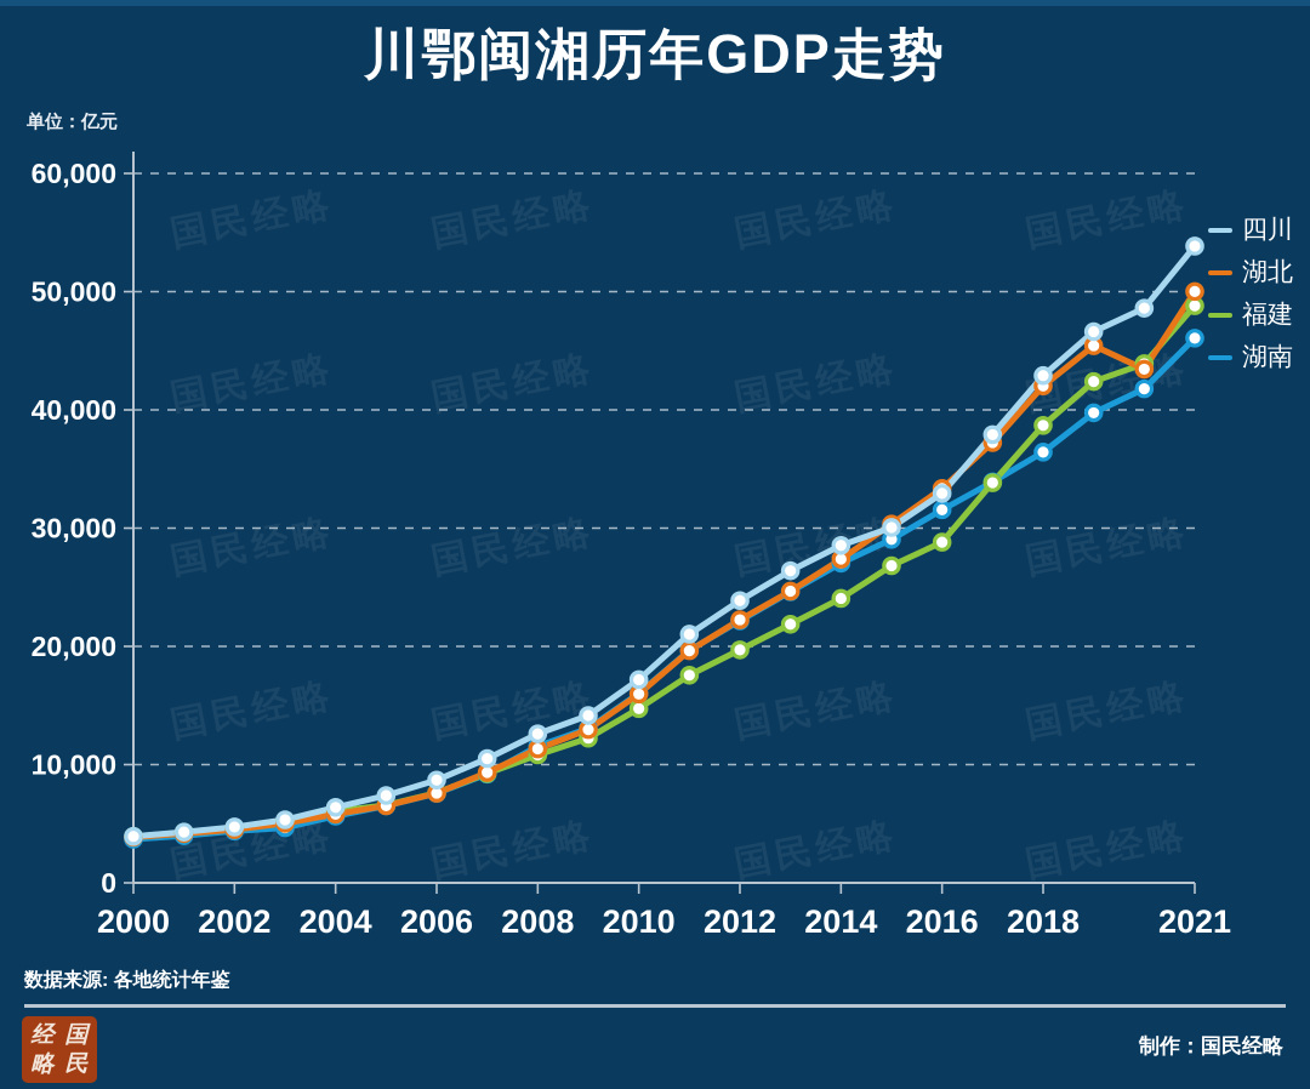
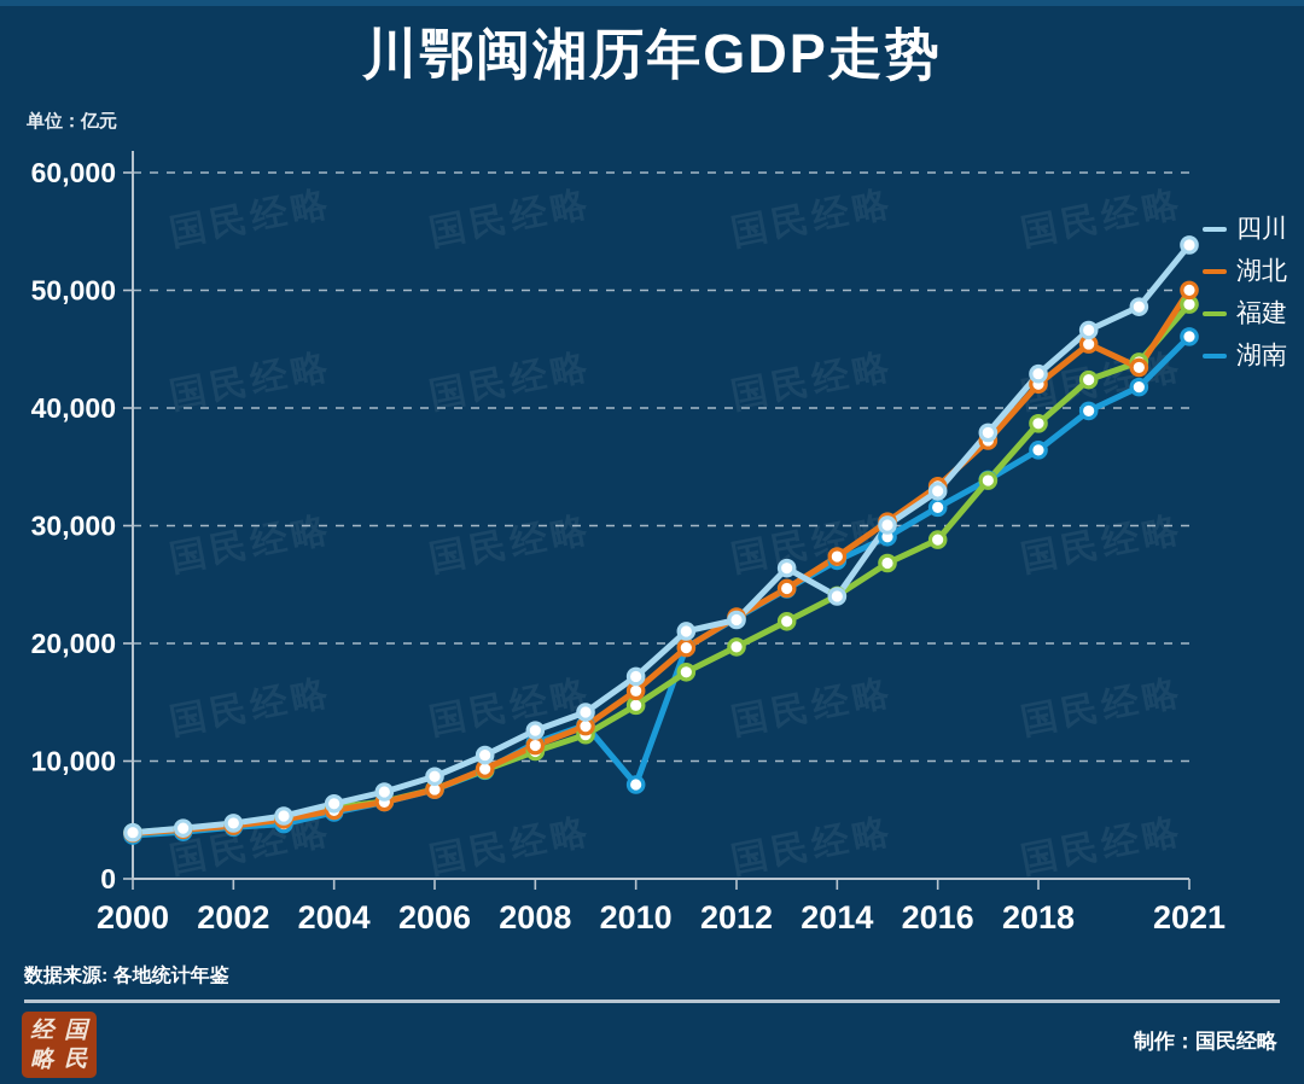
湖南/2010: 16000 -> 8000
四川/2012: 24000 -> 22000
四川/2014: 29000 -> 24000
